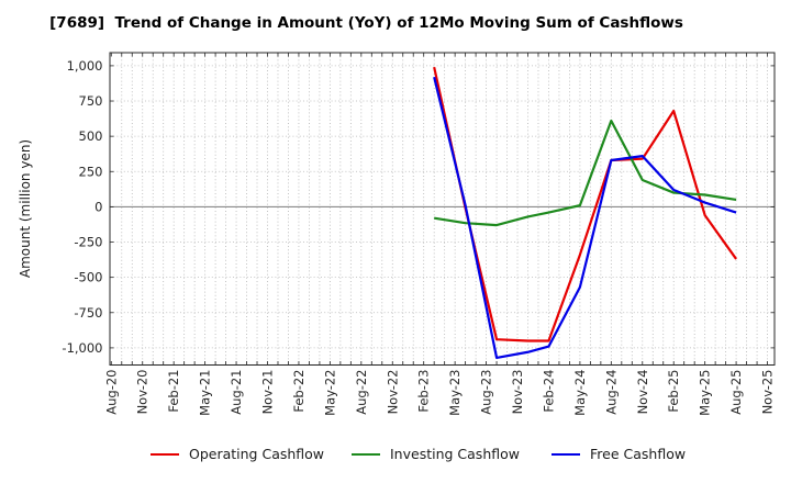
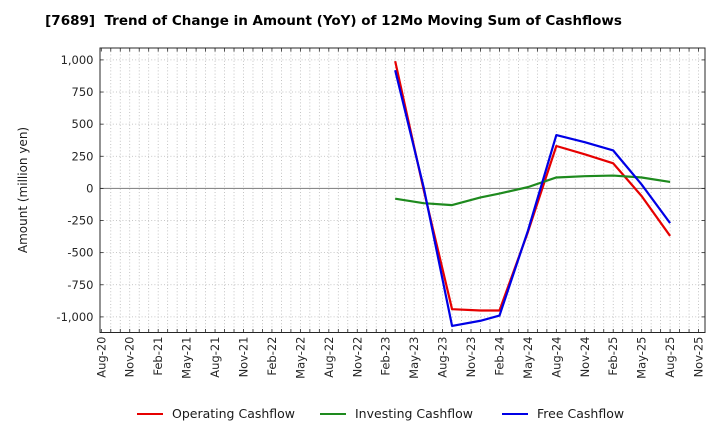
Free Cashflow/May-24: -570 -> -330
Investing Cashflow/Aug-24: 610 -> 80
Free Cashflow/Aug-24: 330 -> 420
Operating Cashflow/Nov-24: 340 -> 260
Investing Cashflow/Nov-24: 190 -> 100
Operating Cashflow/Feb-25: 680 -> 200
Free Cashflow/Feb-25: 120 -> 300
Free Cashflow/Aug-25: -40 -> -270
